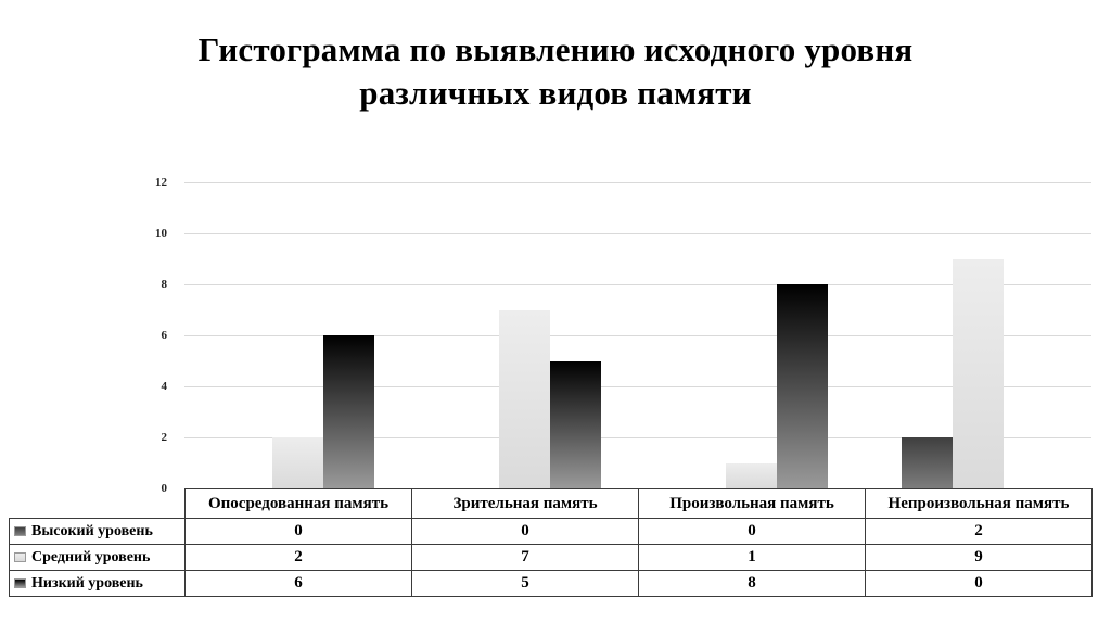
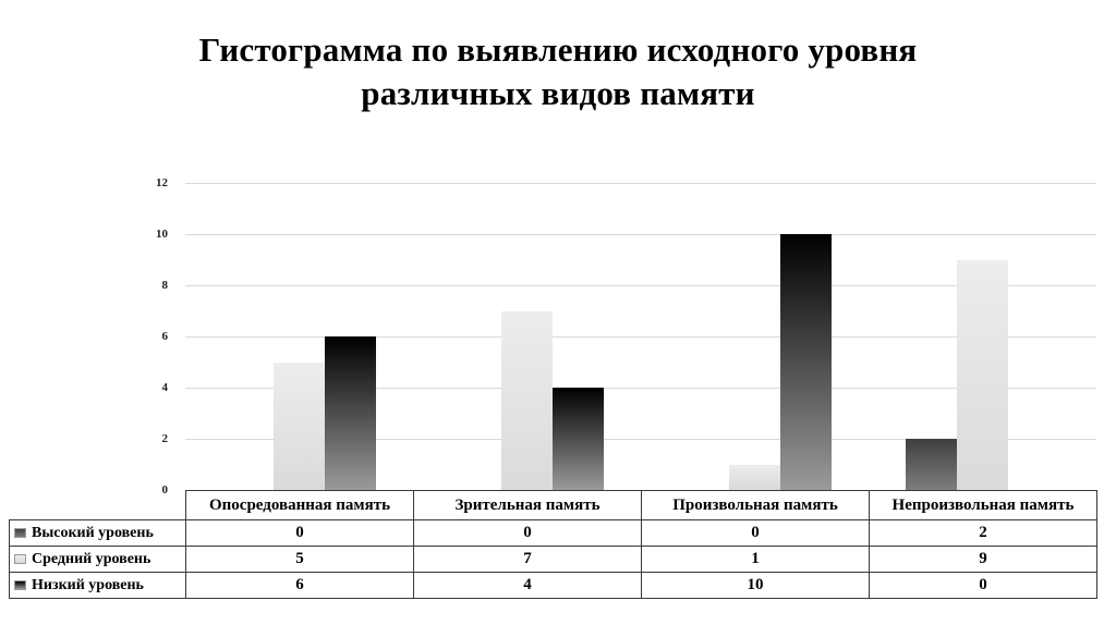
Средний уровень/Опосредованная память: 2 -> 5
Низкий уровень/Зрительная память: 5 -> 4
Низкий уровень/Произвольная память: 8 -> 10
